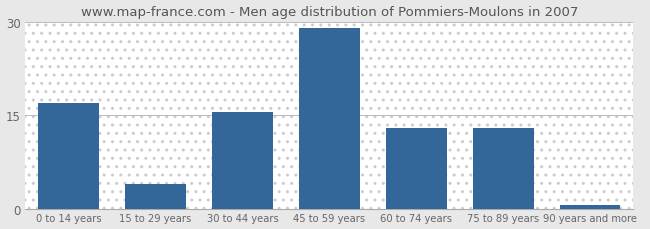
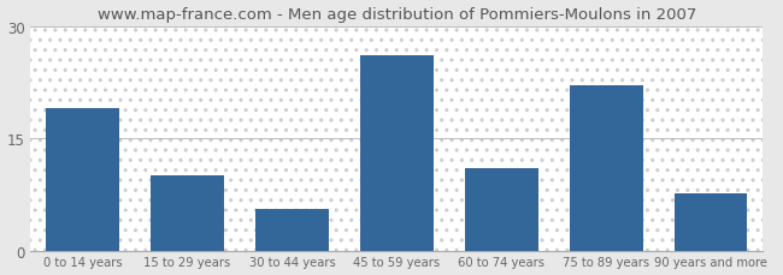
0 to 14 years: 17.0 -> 19.0
15 to 29 years: 4.0 -> 10.0
30 to 44 years: 15.5 -> 5.6
45 to 59 years: 29.0 -> 26.0
60 to 74 years: 13.0 -> 11.0
75 to 89 years: 13.0 -> 22.0
90 years and more: 0.5 -> 7.6
